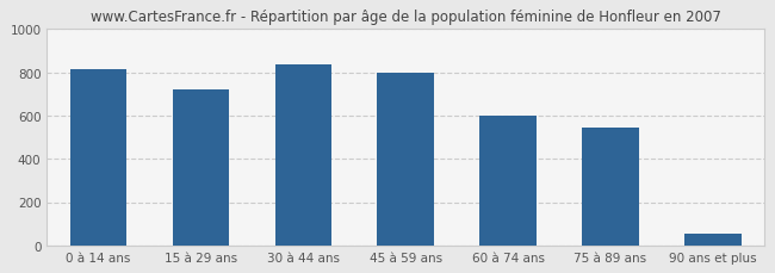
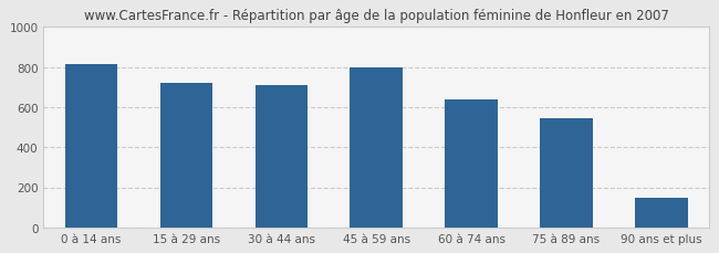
30 à 44 ans: 840 -> 710
60 à 74 ans: 600 -> 640
90 ans et plus: 60 -> 150
